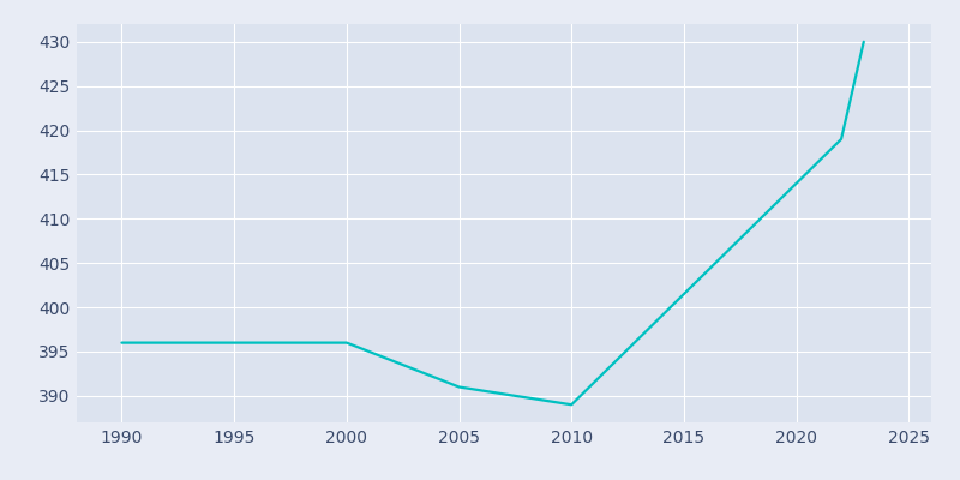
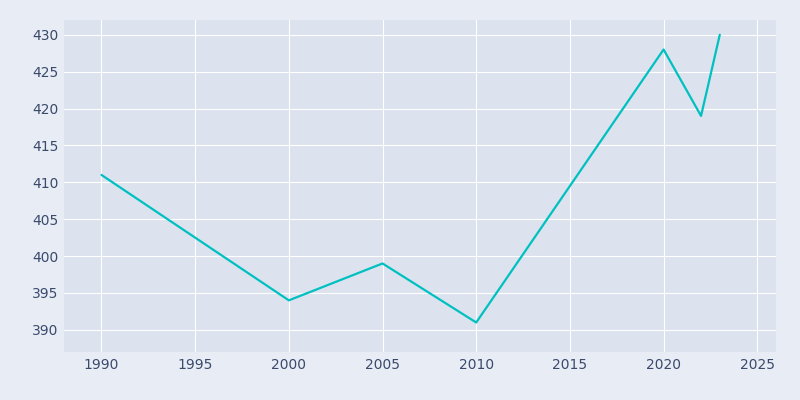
1990: 396 -> 411
2000: 396 -> 394
2005: 391 -> 399
2010: 389 -> 391
2020: 414 -> 428
